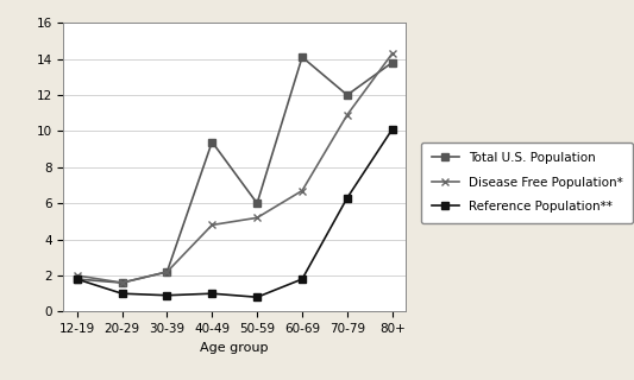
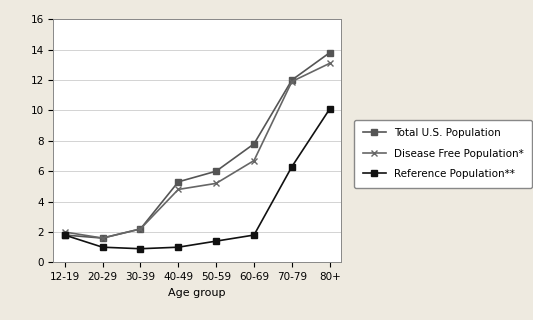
Total U.S. Population/40-49: 9.4 -> 5.3
Reference Population**/50-59: 0.8 -> 1.4
Total U.S. Population/60-69: 14.1 -> 7.8
Disease Free Population*/70-79: 10.9 -> 11.9
Disease Free Population*/80+: 14.3 -> 13.1
